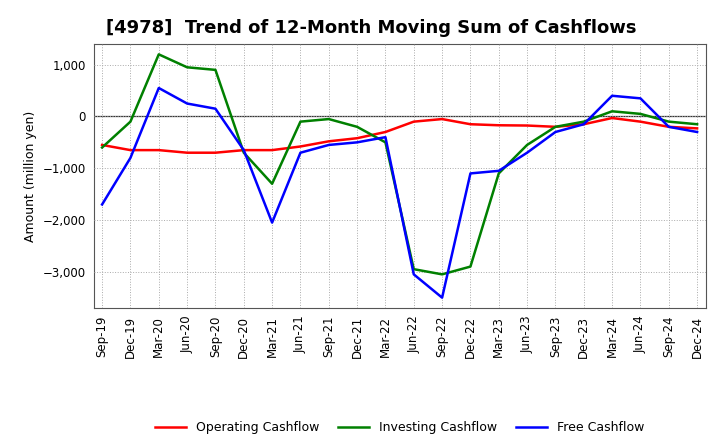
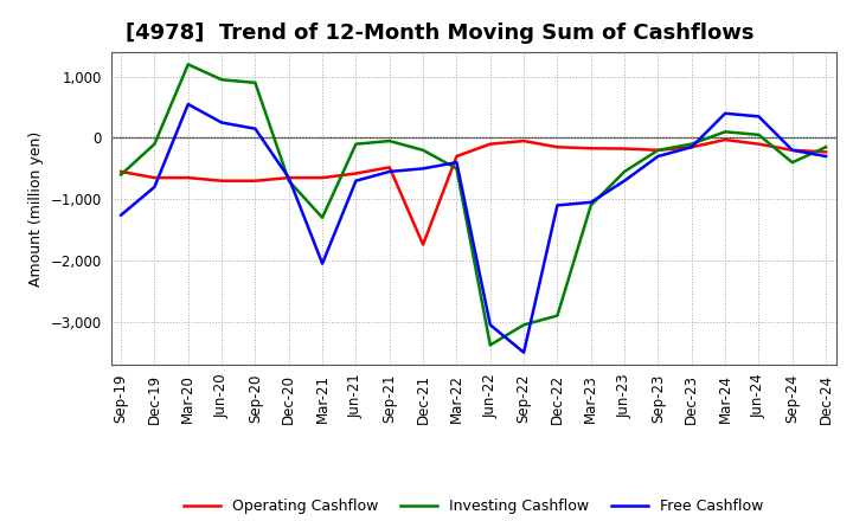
Free Cashflow/Sep-19: -1,700 -> -1,260
Operating Cashflow/Dec-21: -420 -> -1,740
Investing Cashflow/Jun-22: -2,950 -> -3,380
Investing Cashflow/Sep-24: -100 -> -400
